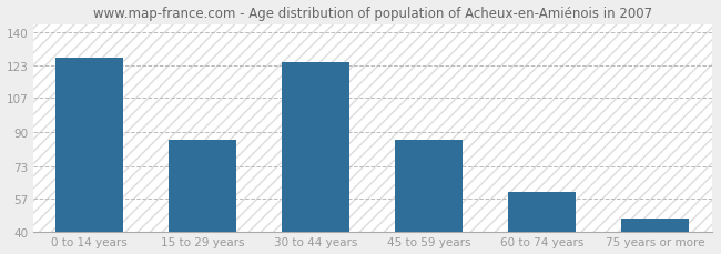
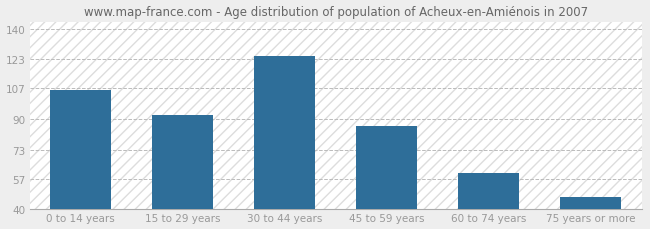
0 to 14 years: 127 -> 106
15 to 29 years: 86 -> 92
